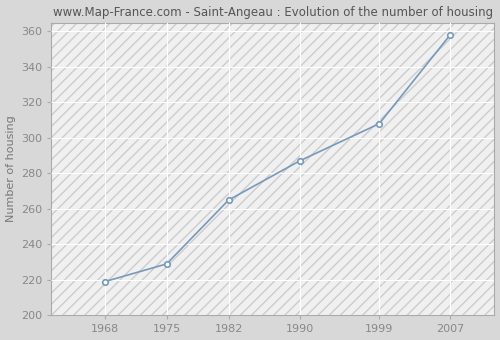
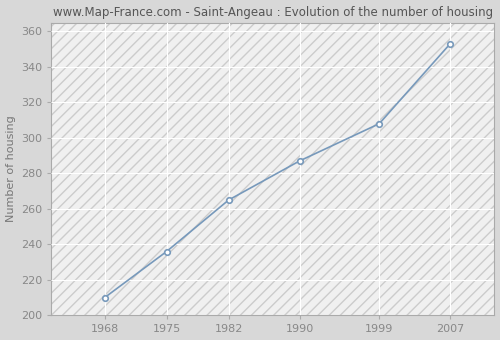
1968: 219 -> 210
1975: 229 -> 236
2007: 358 -> 353
